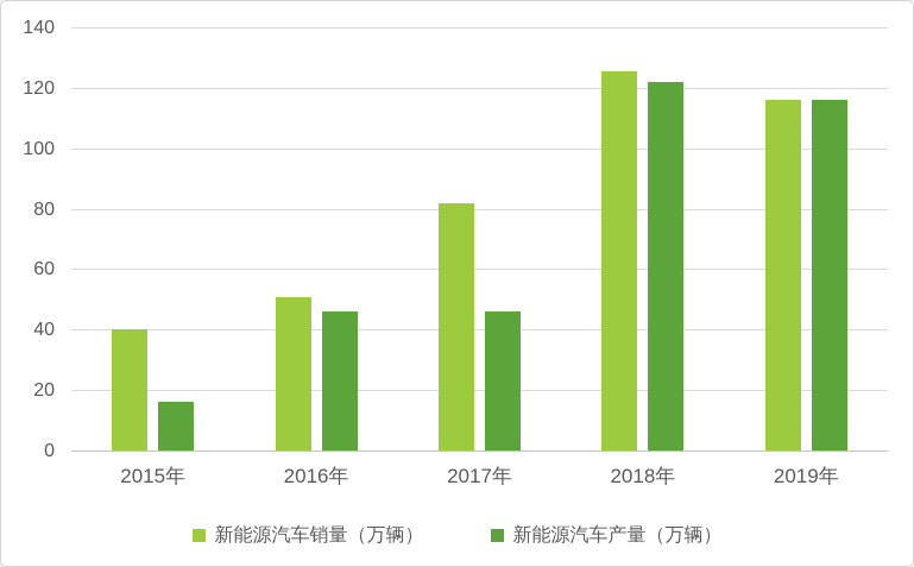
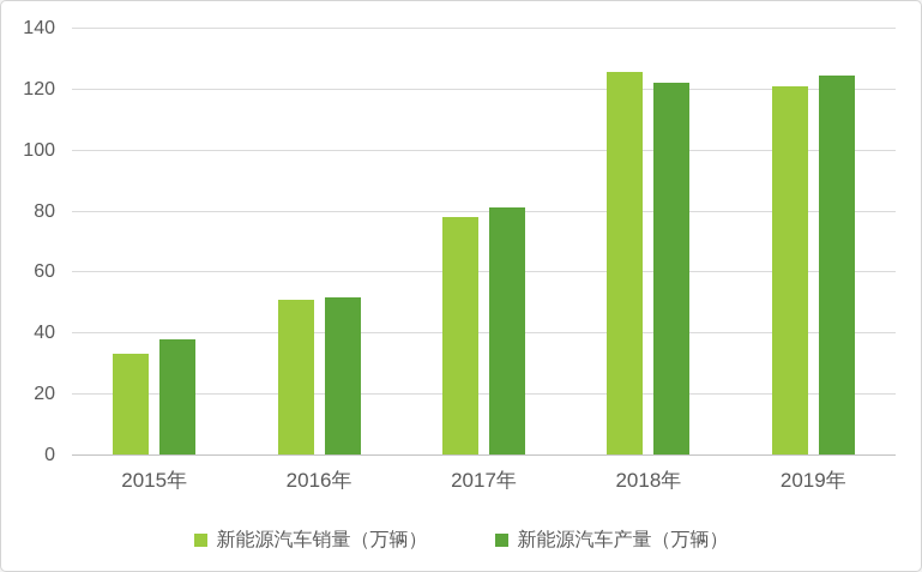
新能源汽车销量（万辆）/2015年: 40 -> 33
新能源汽车产量（万辆）/2015年: 16 -> 38
新能源汽车产量（万辆）/2016年: 46 -> 52
新能源汽车销量（万辆）/2017年: 82 -> 78
新能源汽车产量（万辆）/2017年: 46 -> 81
新能源汽车销量（万辆）/2019年: 116 -> 121
新能源汽车产量（万辆）/2019年: 116 -> 124
